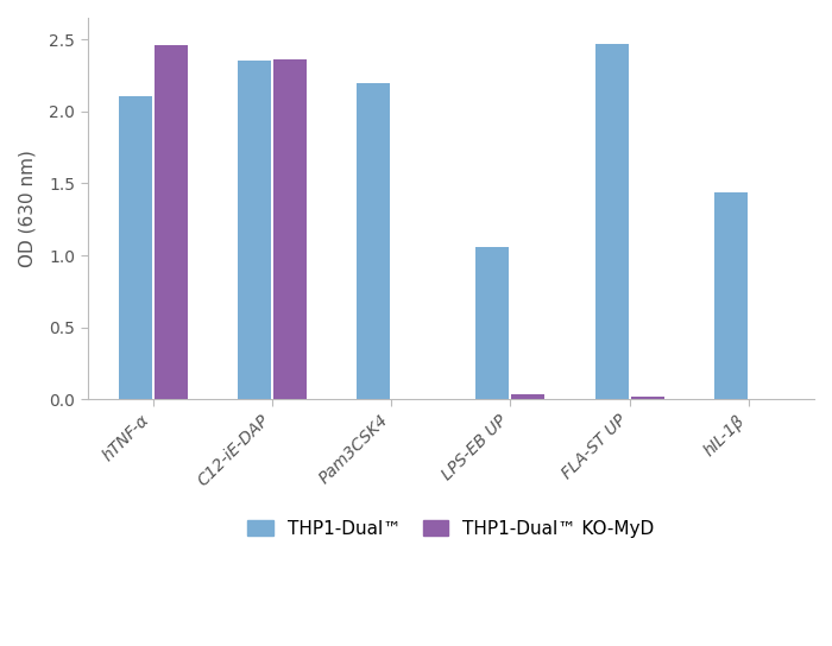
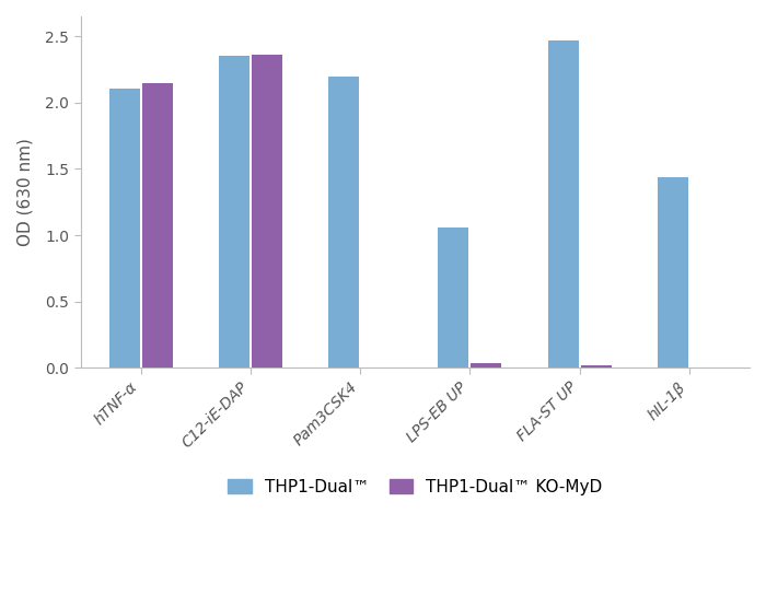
THP1-Dual™ KO-MyD/hTNF-α: 2.46 -> 2.15
